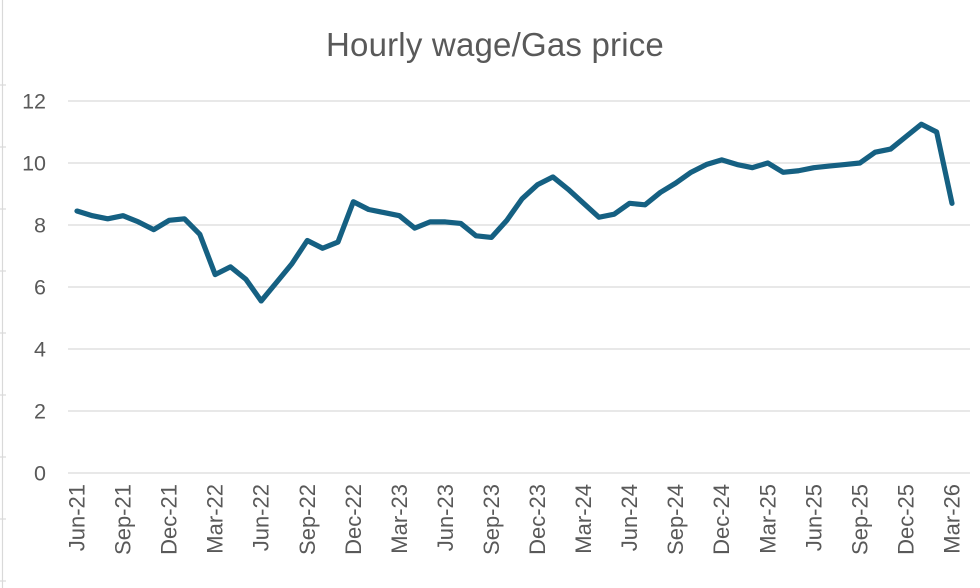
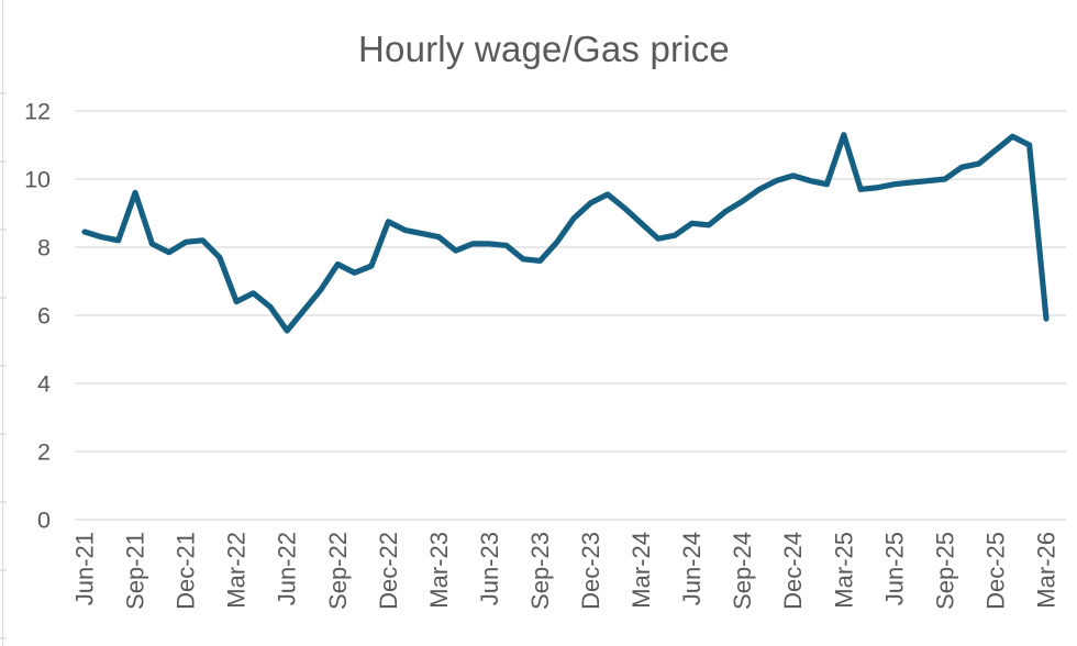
Sep-21: 8.3 -> 9.6
Mar-25: 10.0 -> 11.3
Mar-26: 8.7 -> 5.9
